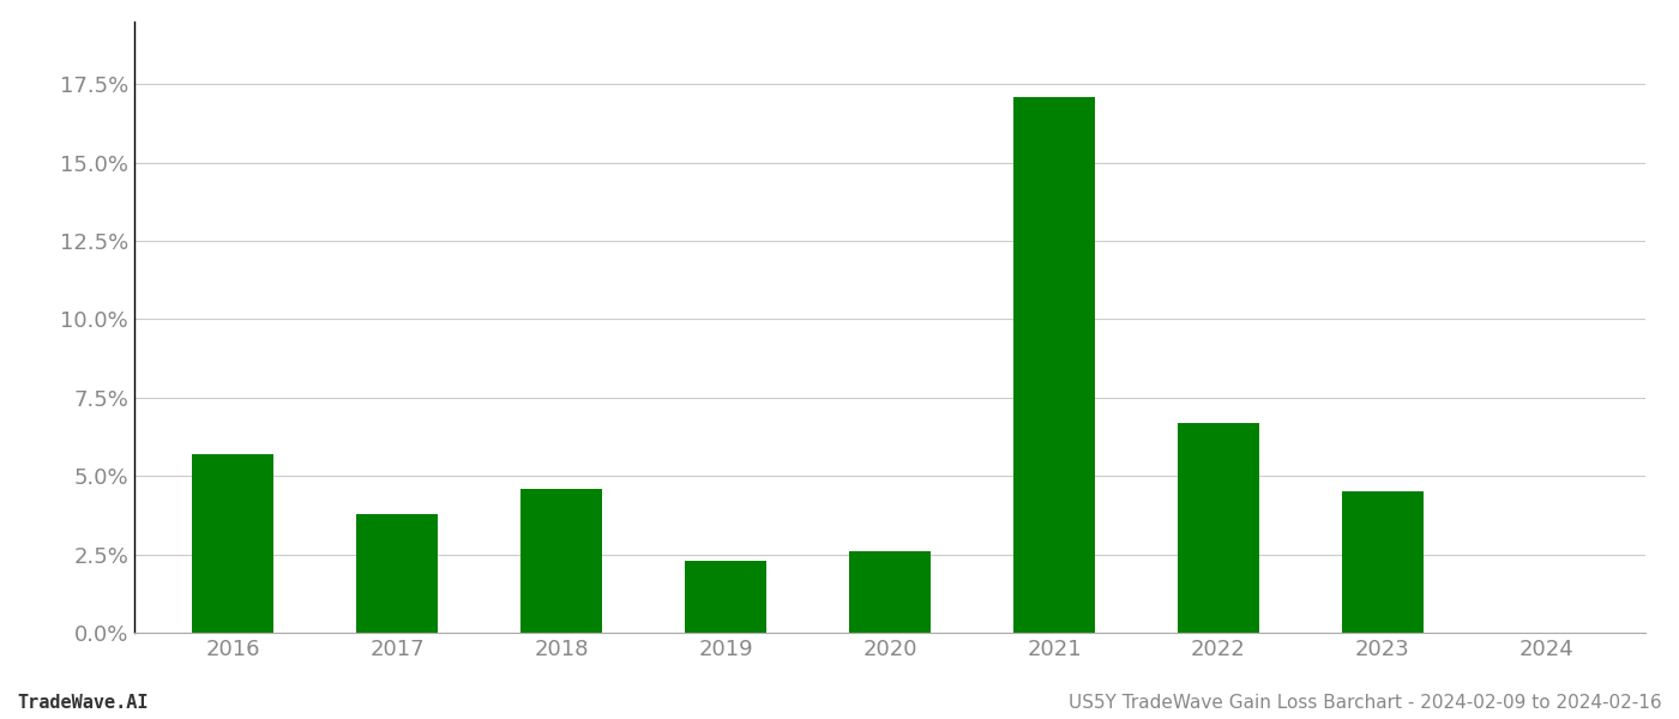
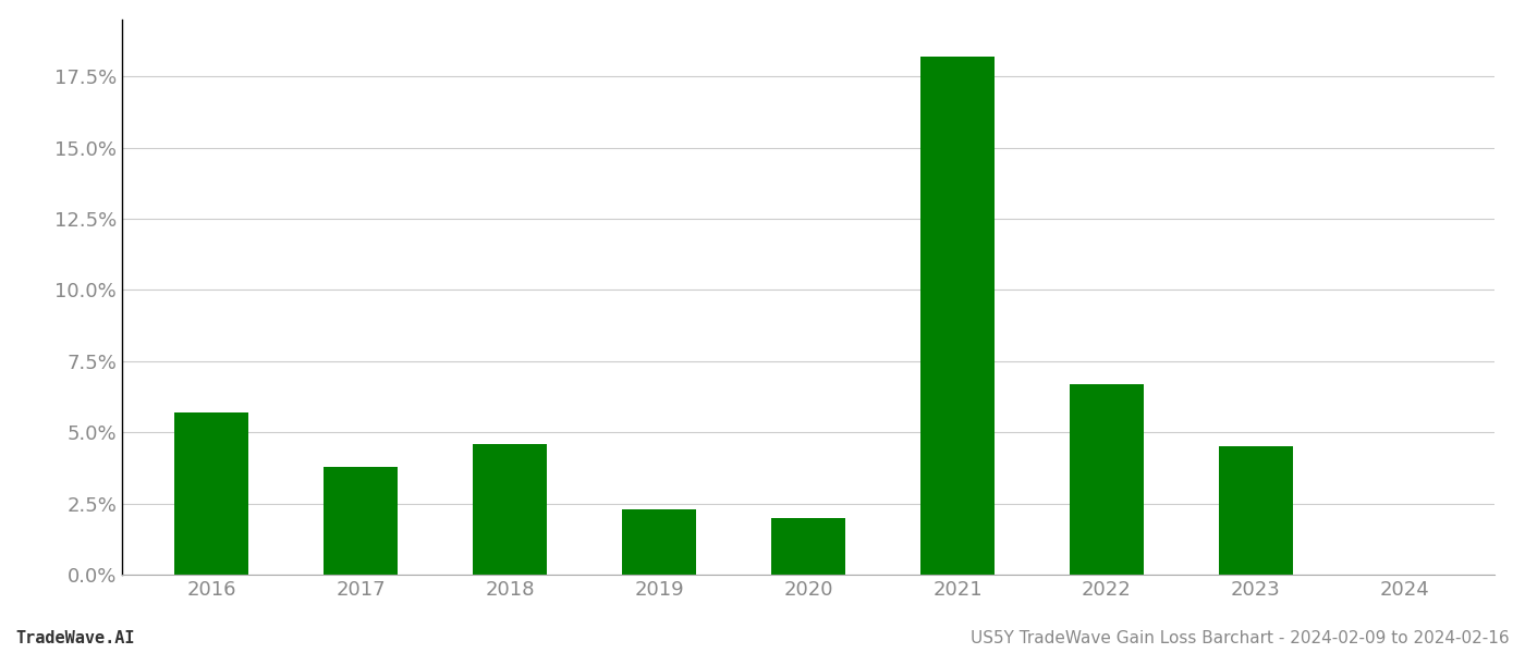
2020: 2.6% -> 2.0%
2021: 17.1% -> 18.2%
